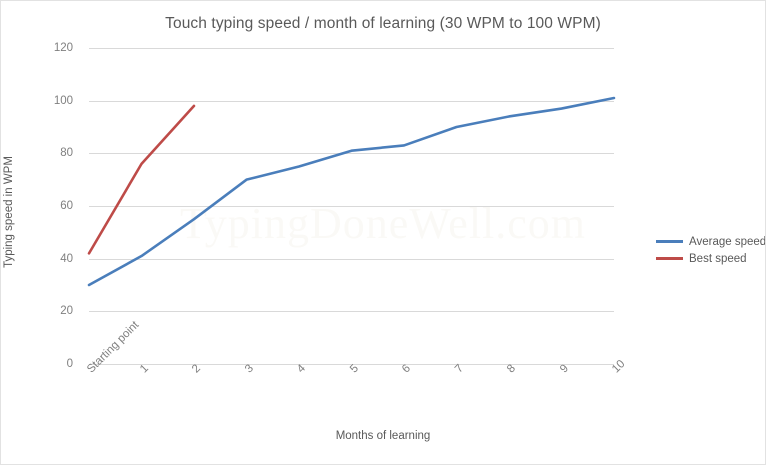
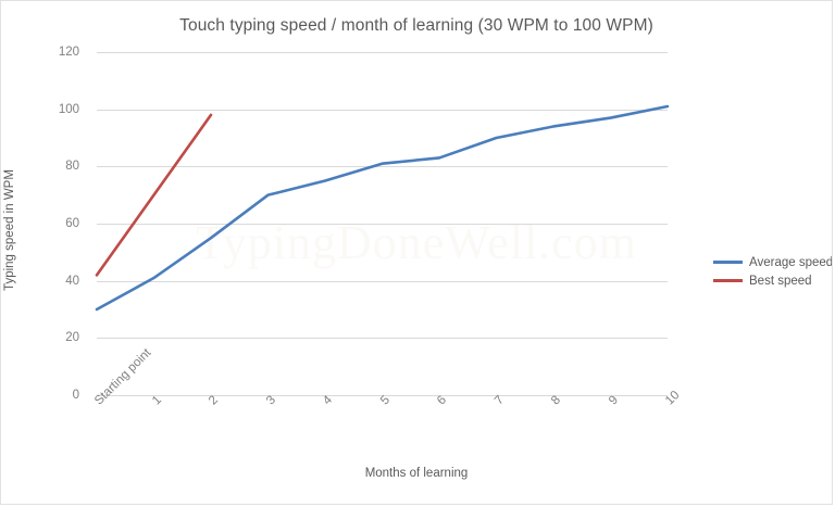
Best speed/1: 76 -> 70
